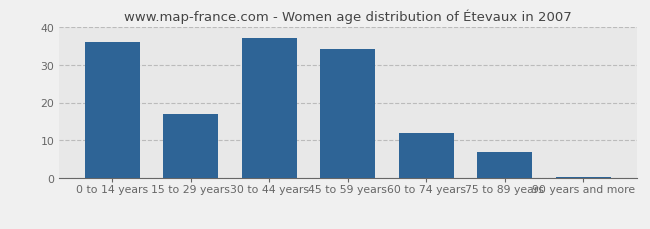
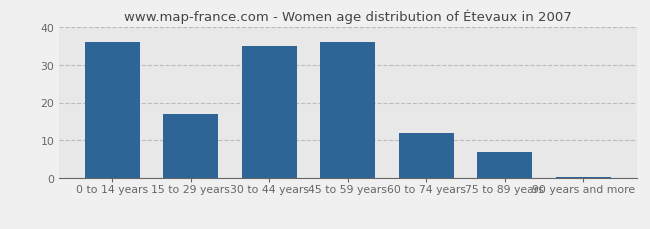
30 to 44 years: 37.0 -> 35.0
45 to 59 years: 34.0 -> 36.0
